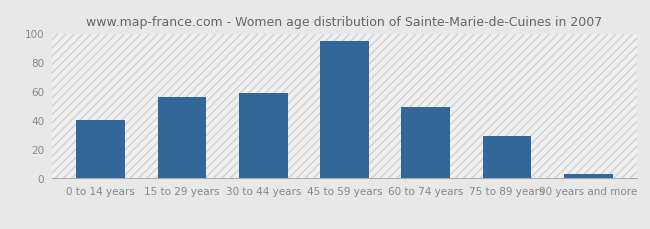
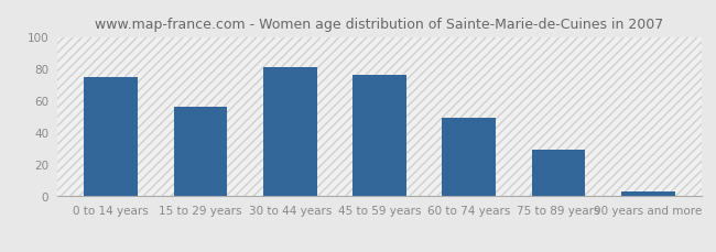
0 to 14 years: 40 -> 75
30 to 44 years: 59 -> 81
45 to 59 years: 95 -> 76
